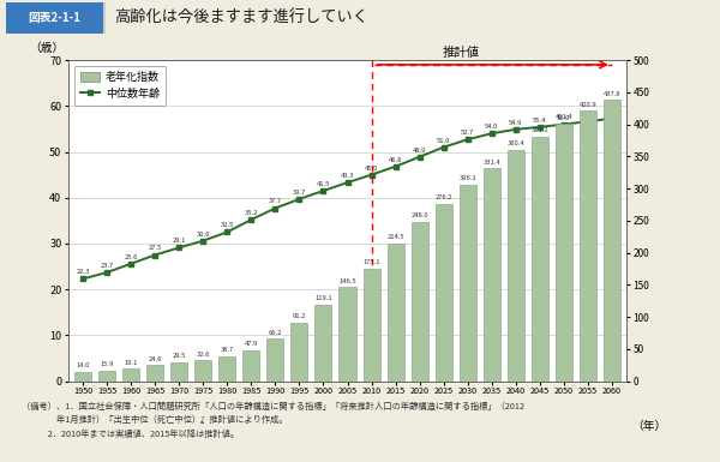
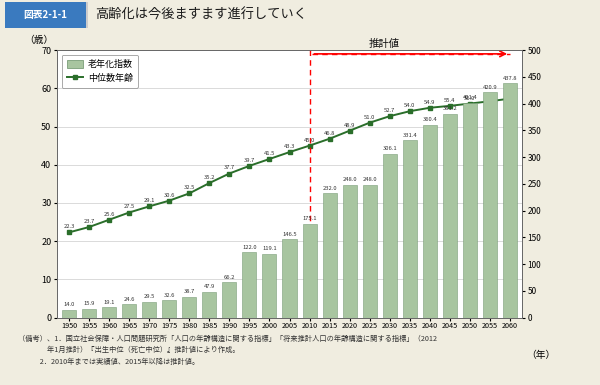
老年化指数/1995: 91 -> 122
老年化指数/2015: 214 -> 232
老年化指数/2025: 276 -> 248
